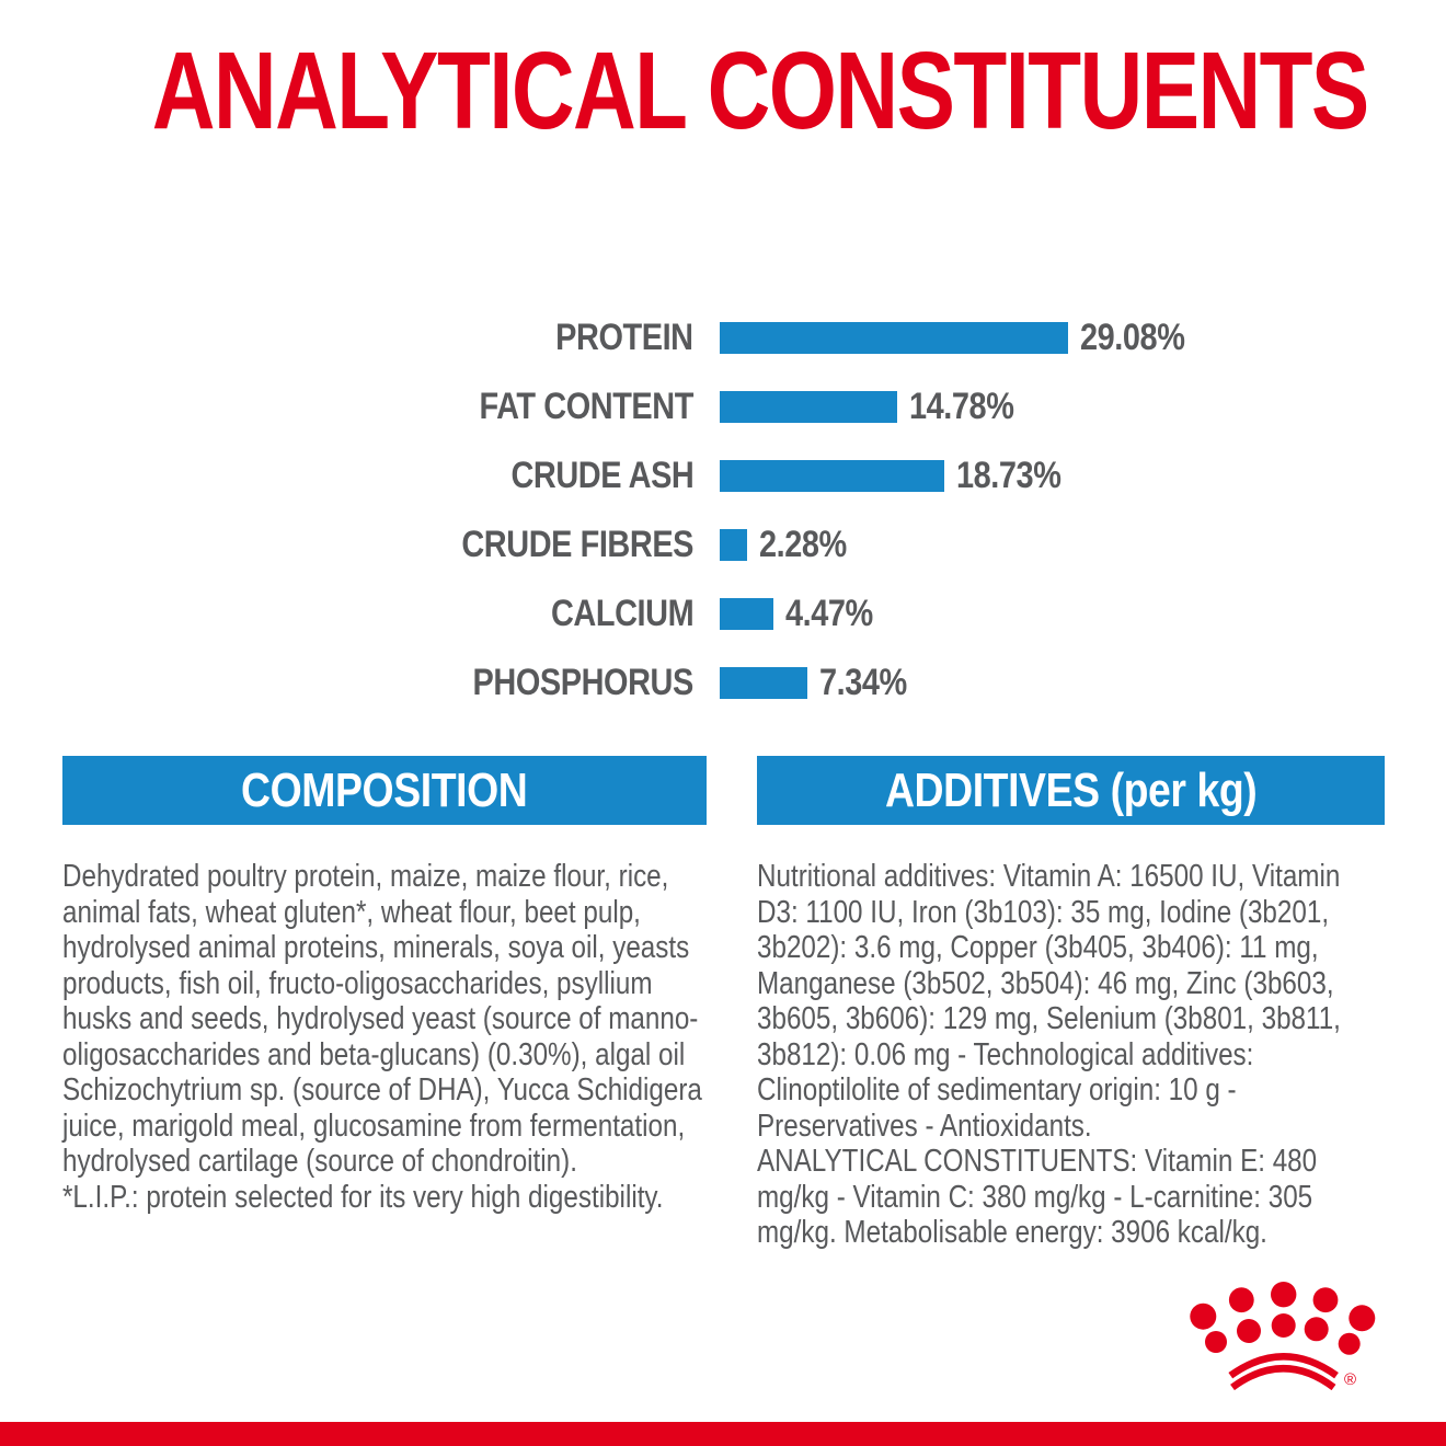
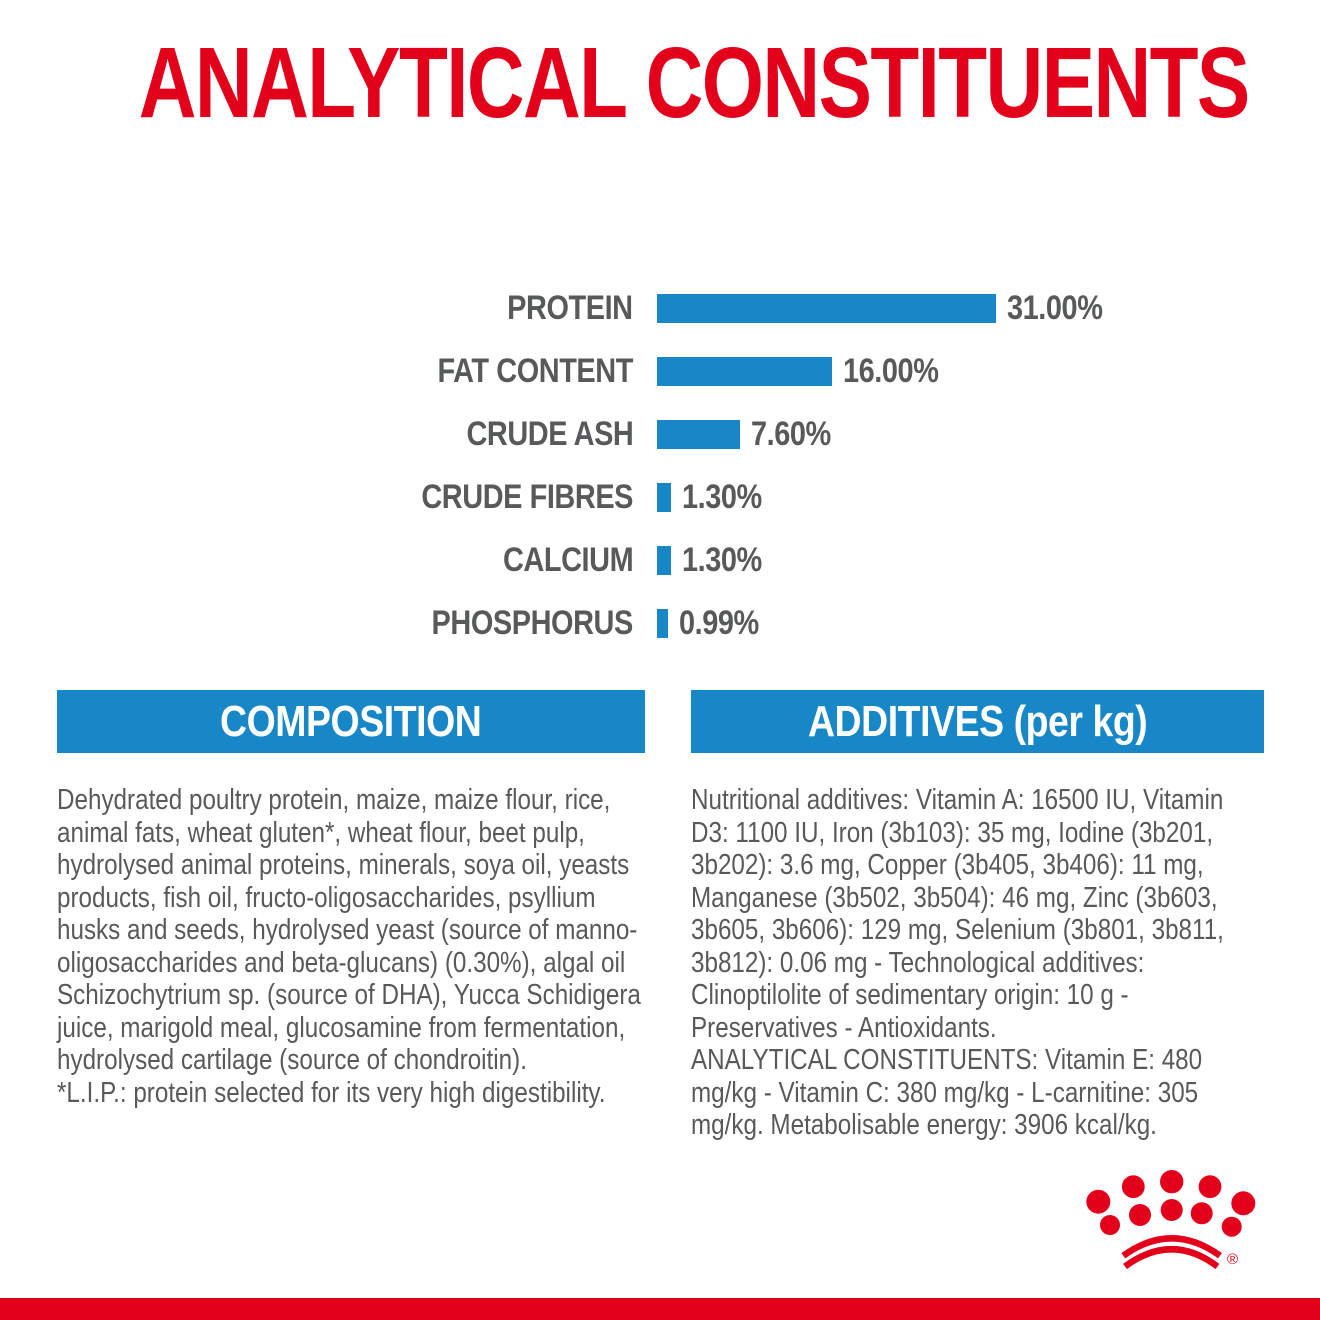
PROTEIN: 29.08% -> 31.00%
FAT CONTENT: 14.78% -> 16.00%
CRUDE ASH: 18.73% -> 7.60%
CRUDE FIBRES: 2.28% -> 1.30%
CALCIUM: 4.47% -> 1.30%
PHOSPHORUS: 7.34% -> 0.99%
